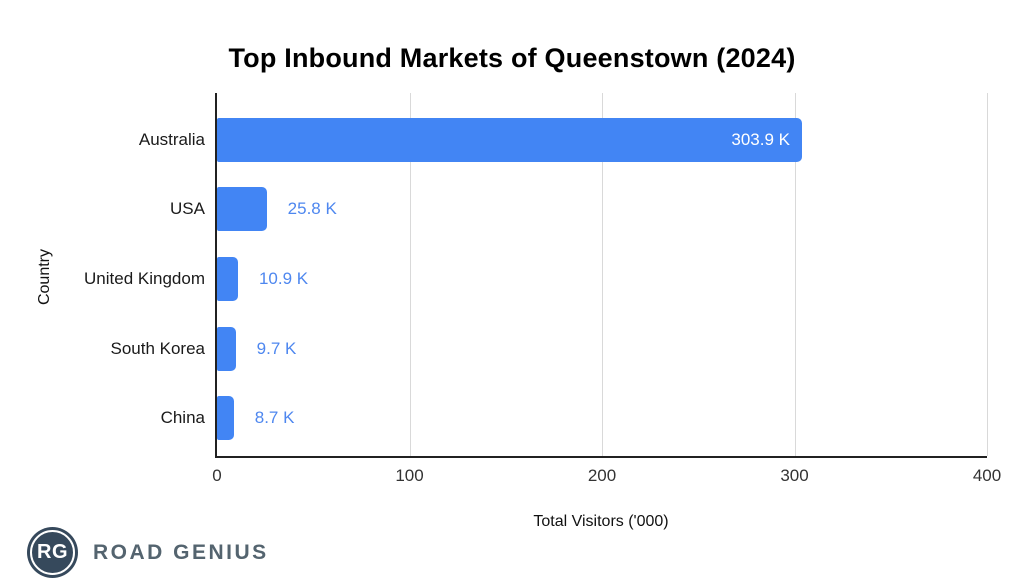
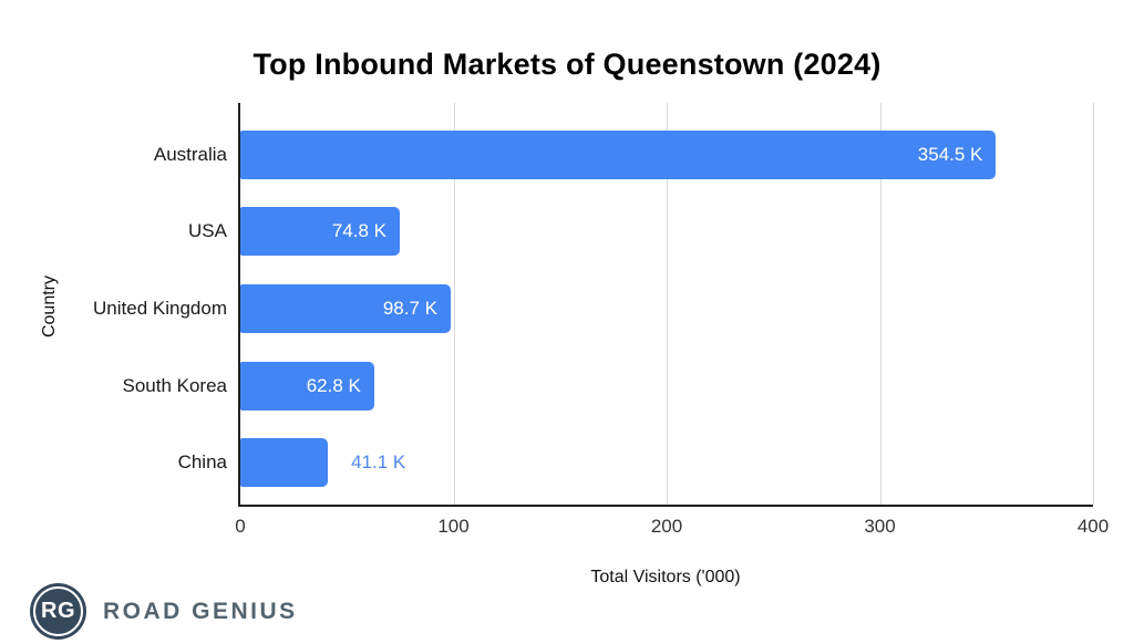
Australia: 303.9 -> 354.5
USA: 25.8 -> 74.8
United Kingdom: 10.9 -> 98.7
South Korea: 9.7 -> 62.8
China: 8.7 -> 41.1
